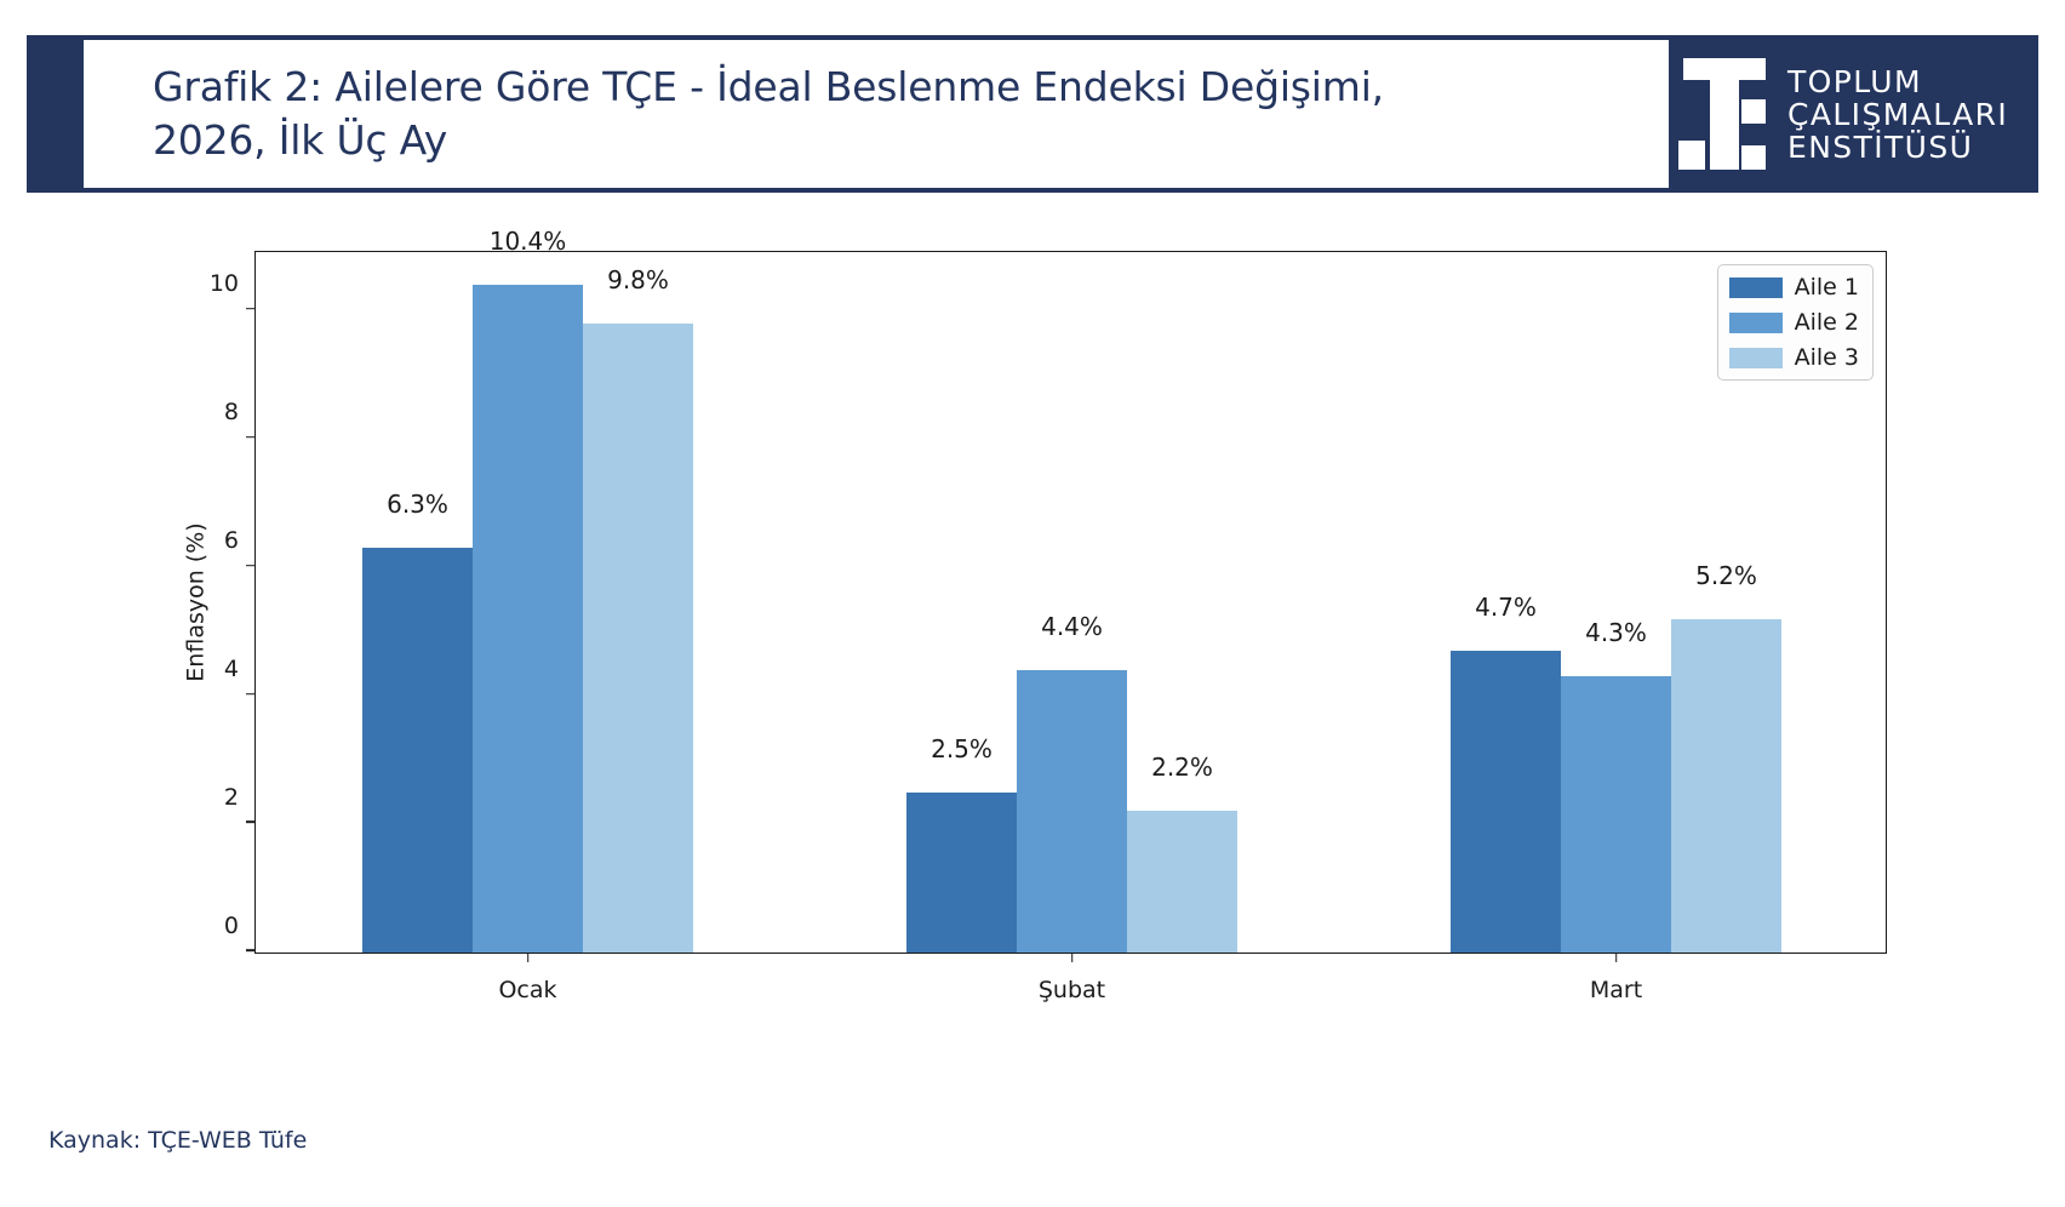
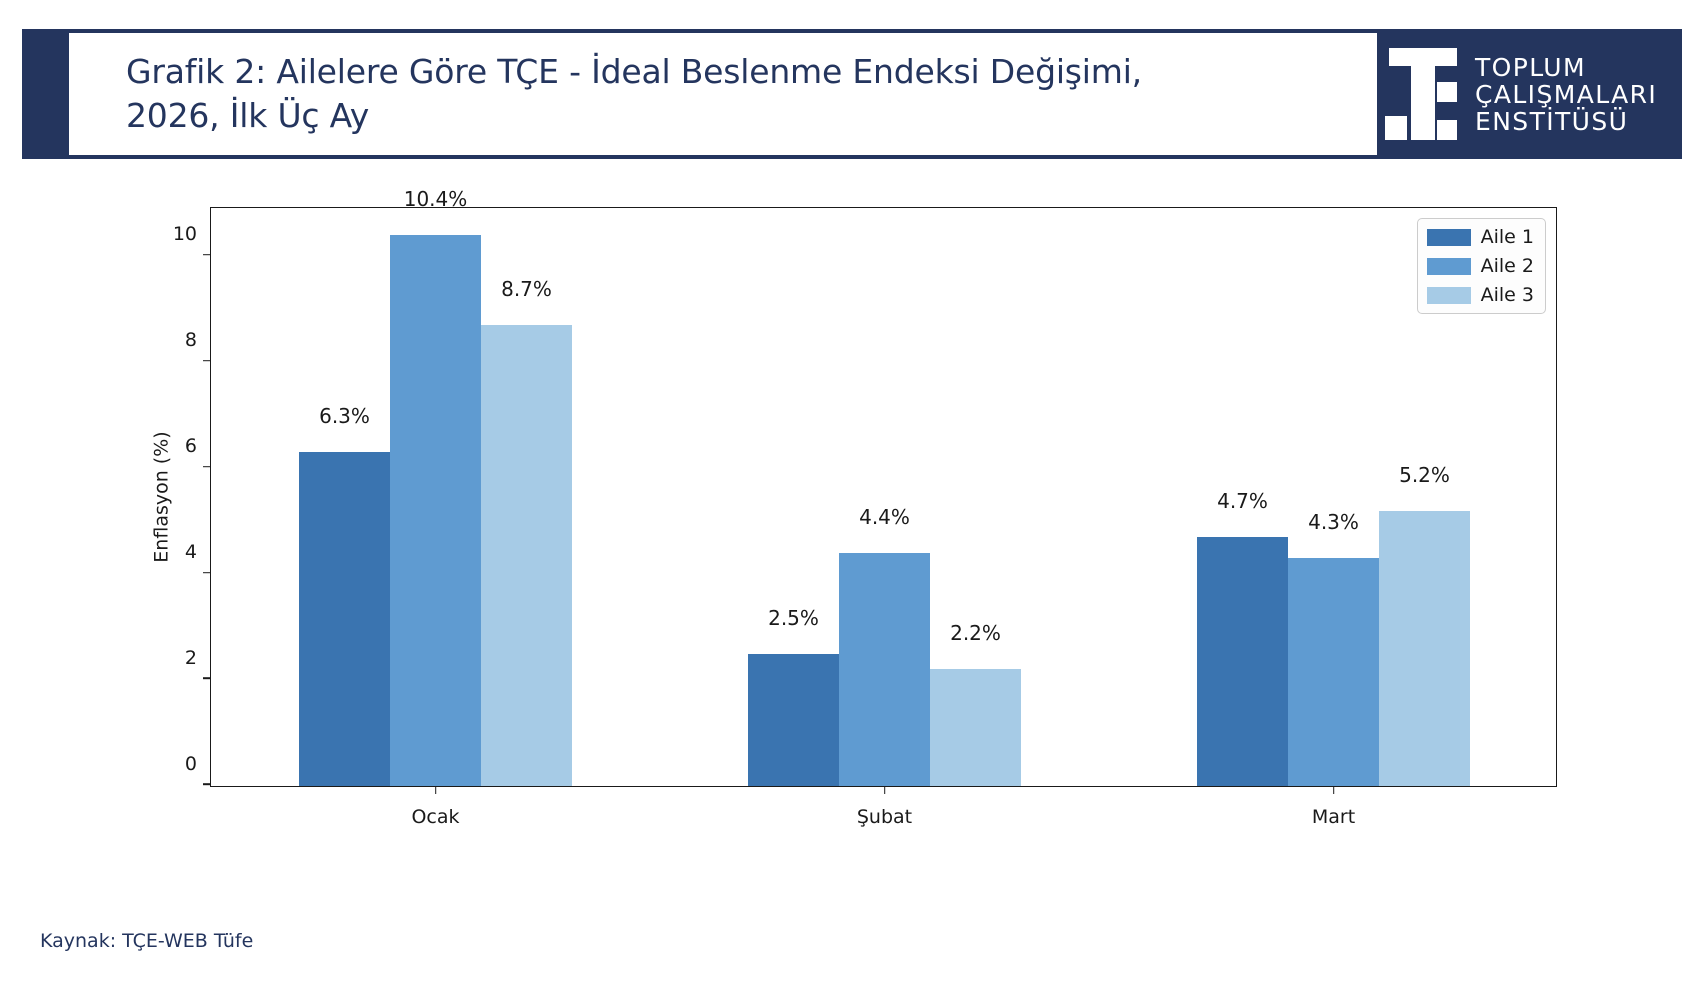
Aile 3/Ocak: 9.8% -> 8.7%
